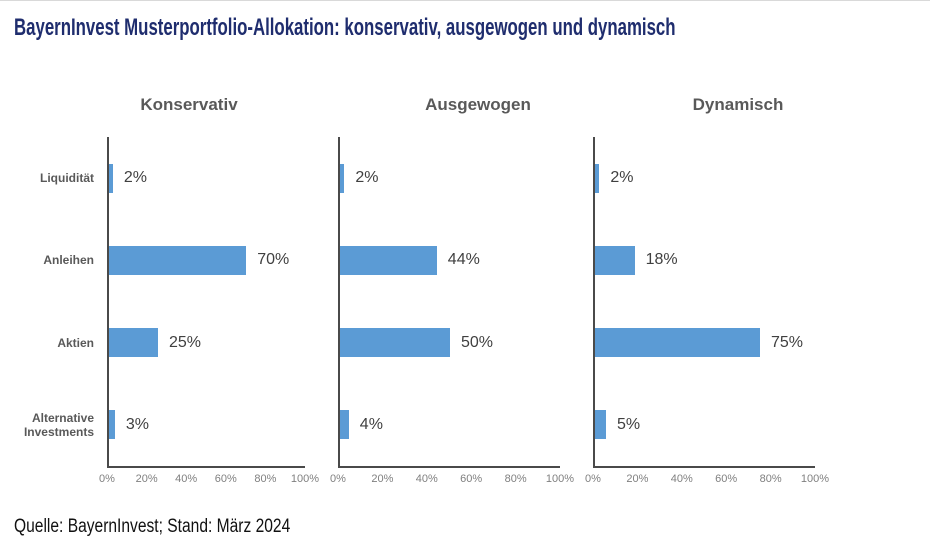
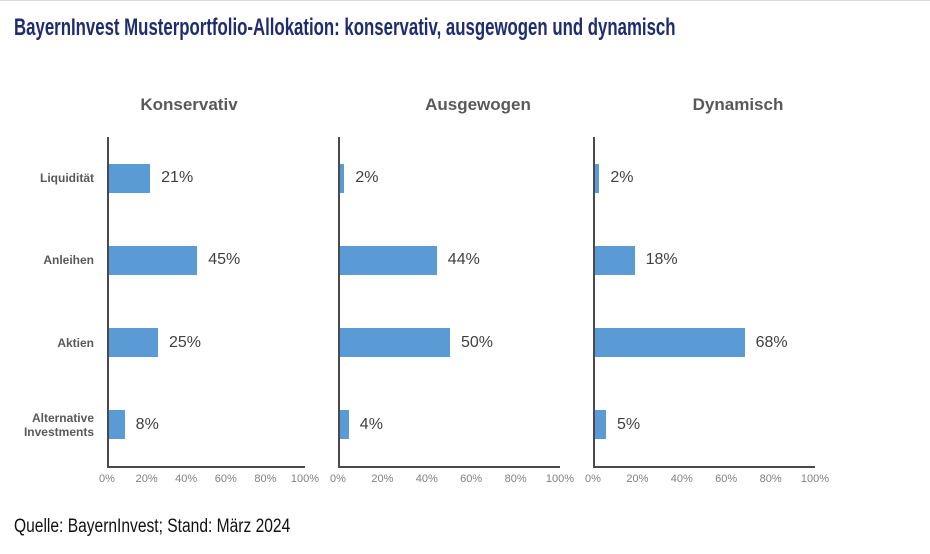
Konservativ/Liquidität: 2% -> 21%
Konservativ/Anleihen: 70% -> 45%
Konservativ/Alternative Investments: 3% -> 8%
Dynamisch/Aktien: 75% -> 68%
